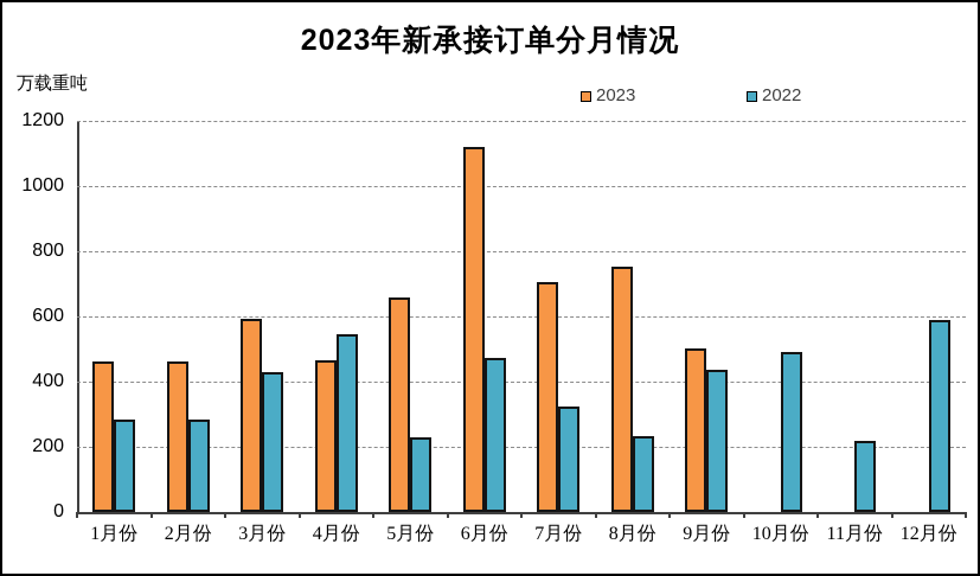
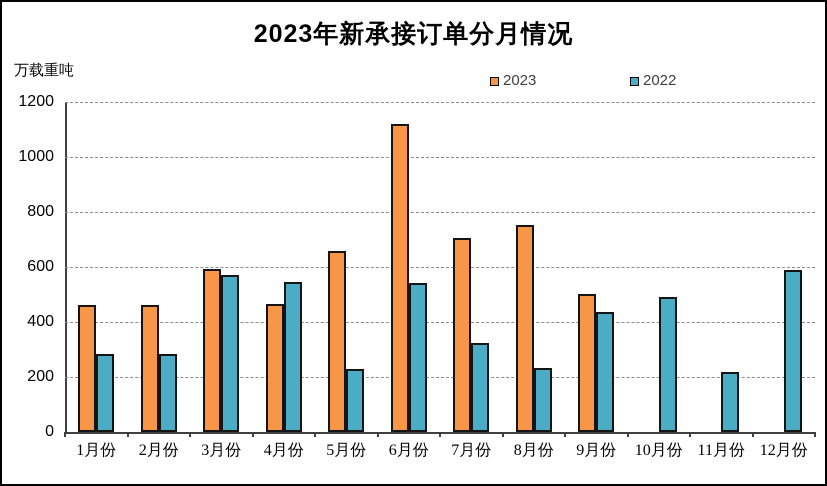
2022/3月份: 430 -> 570
2022/6月份: 470 -> 540
